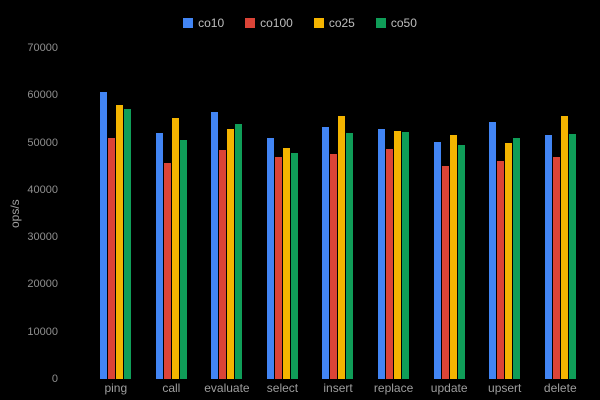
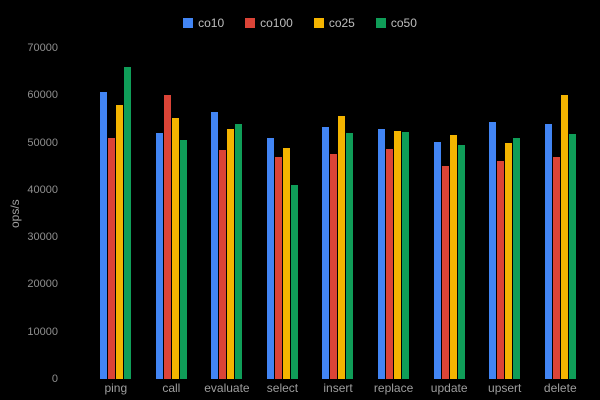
co50/ping: 57000 -> 66000
co100/call: 46000 -> 60000
co50/select: 48000 -> 41000
co10/delete: 52000 -> 54000
co25/delete: 56000 -> 60000
